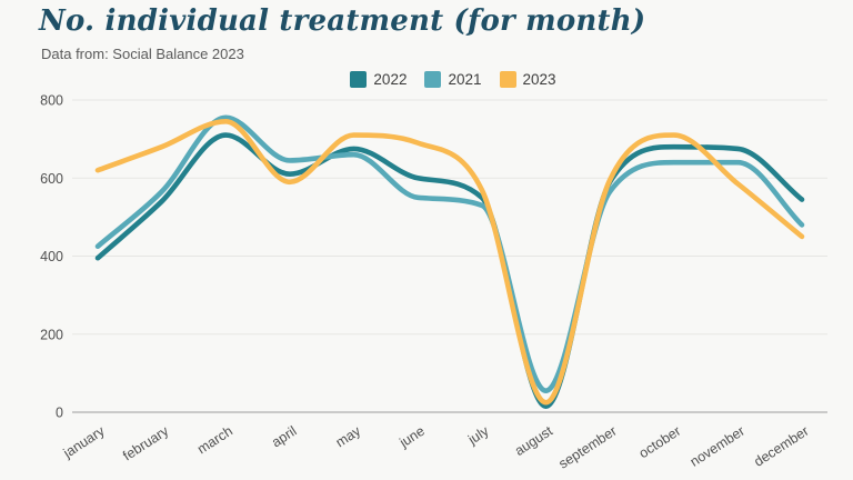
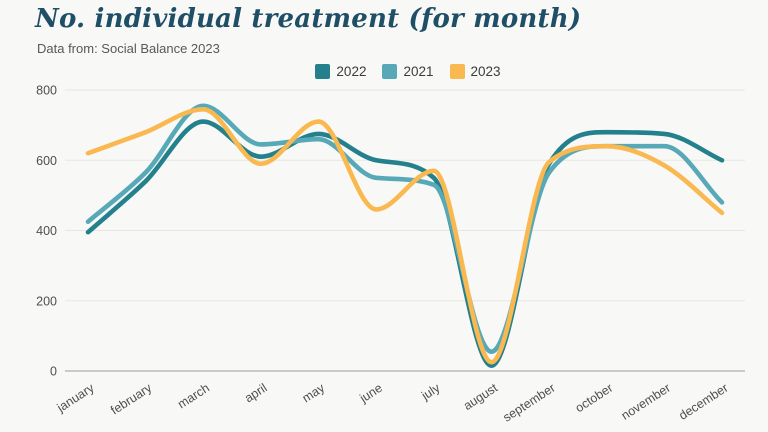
2023/june: 690 -> 460
2023/october: 710 -> 640
2022/december: 540 -> 600
